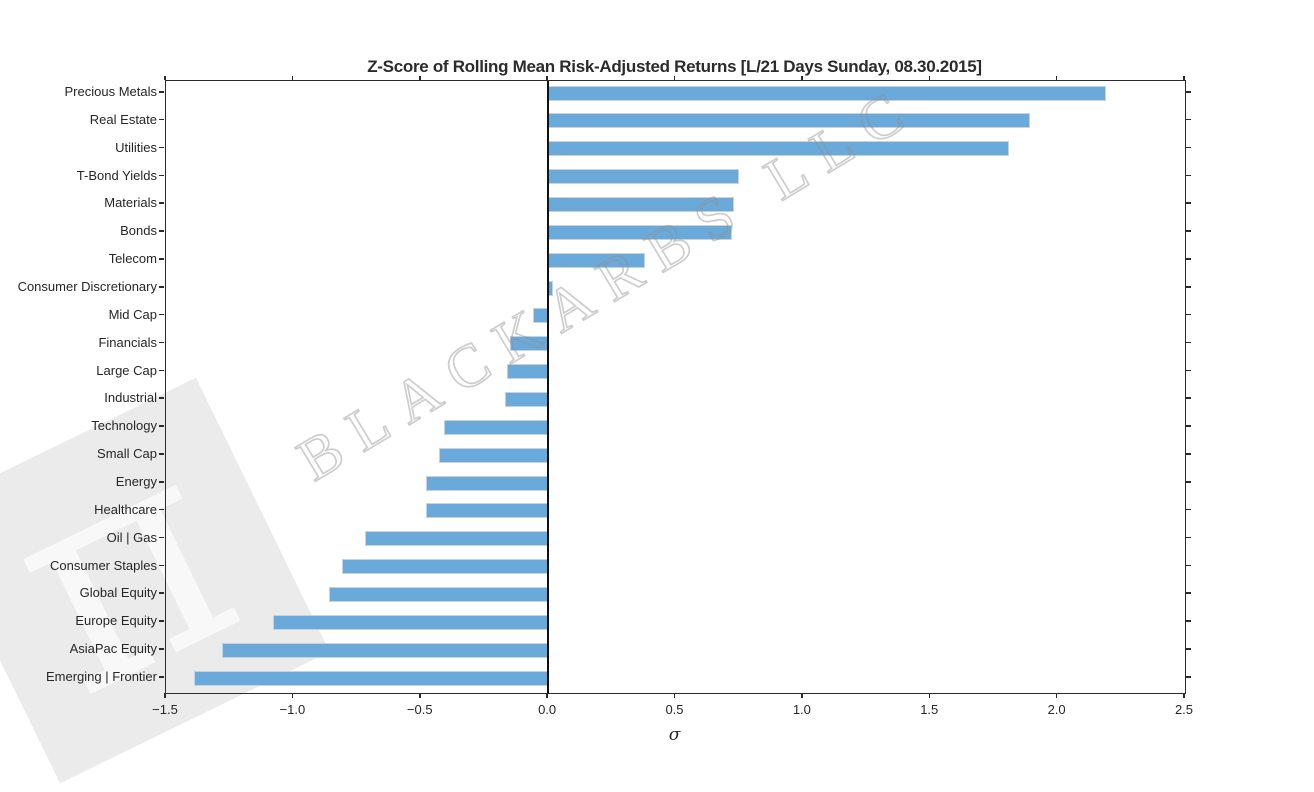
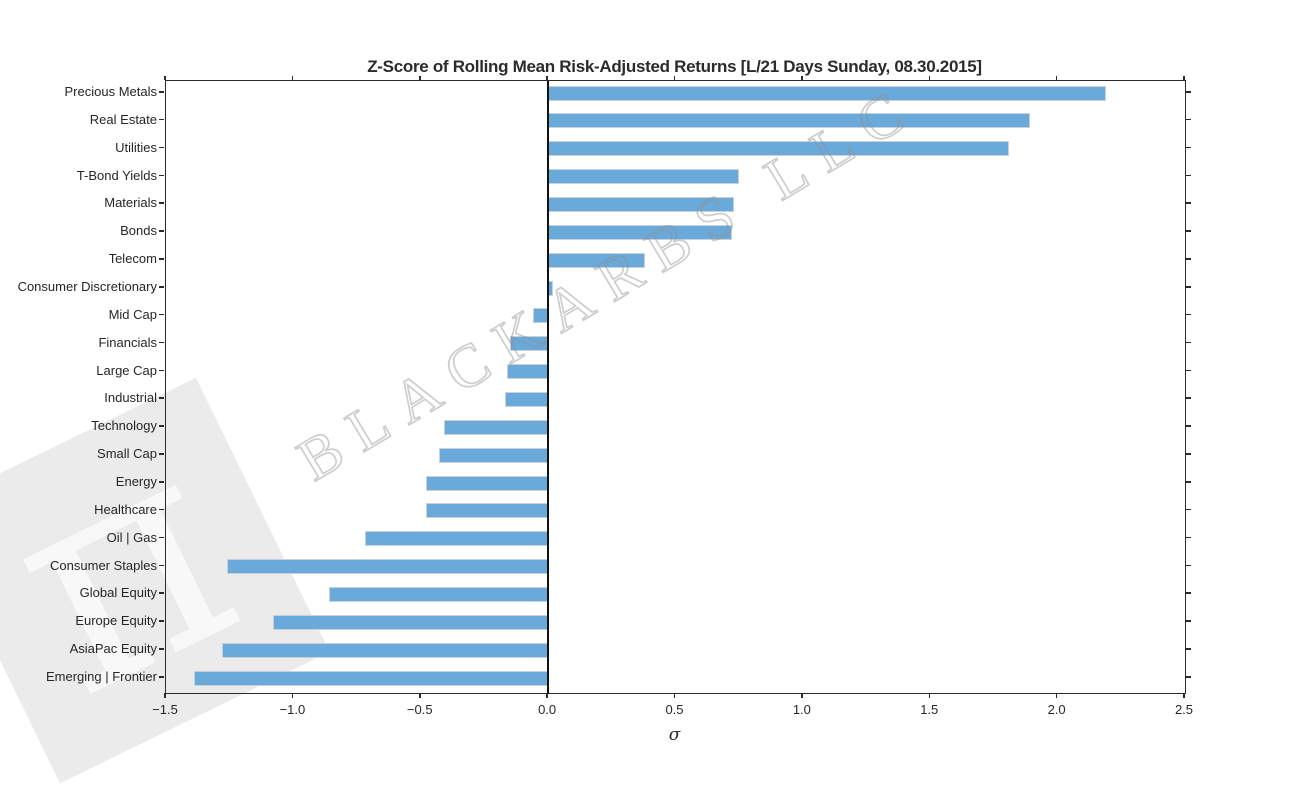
Consumer Staples: -0.81 -> -1.26
